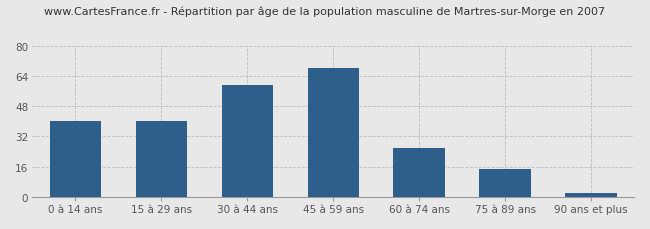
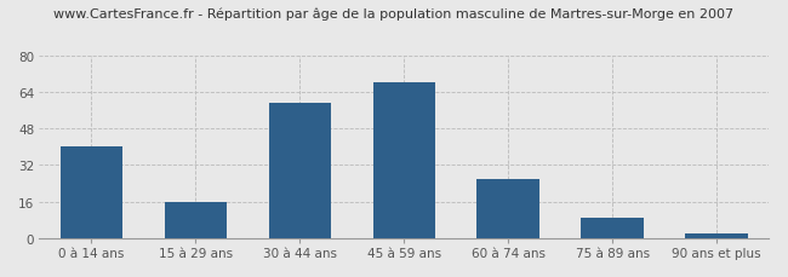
15 à 29 ans: 40 -> 16
75 à 89 ans: 15 -> 9
